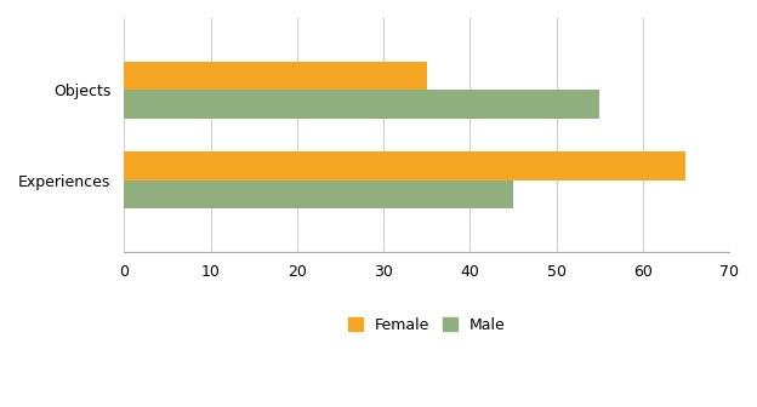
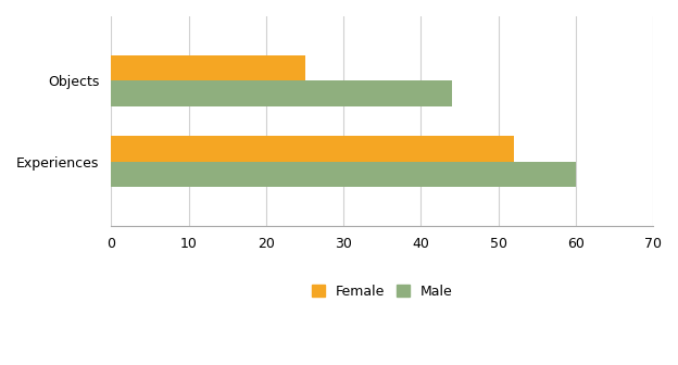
Female/Objects: 35 -> 25
Male/Objects: 55 -> 44
Female/Experiences: 65 -> 52
Male/Experiences: 45 -> 60
